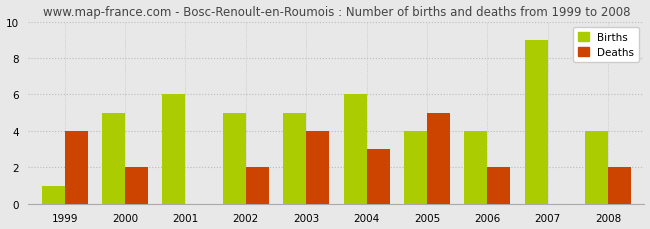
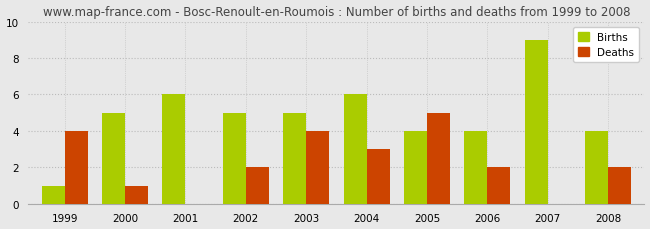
Deaths/2000: 2 -> 1
